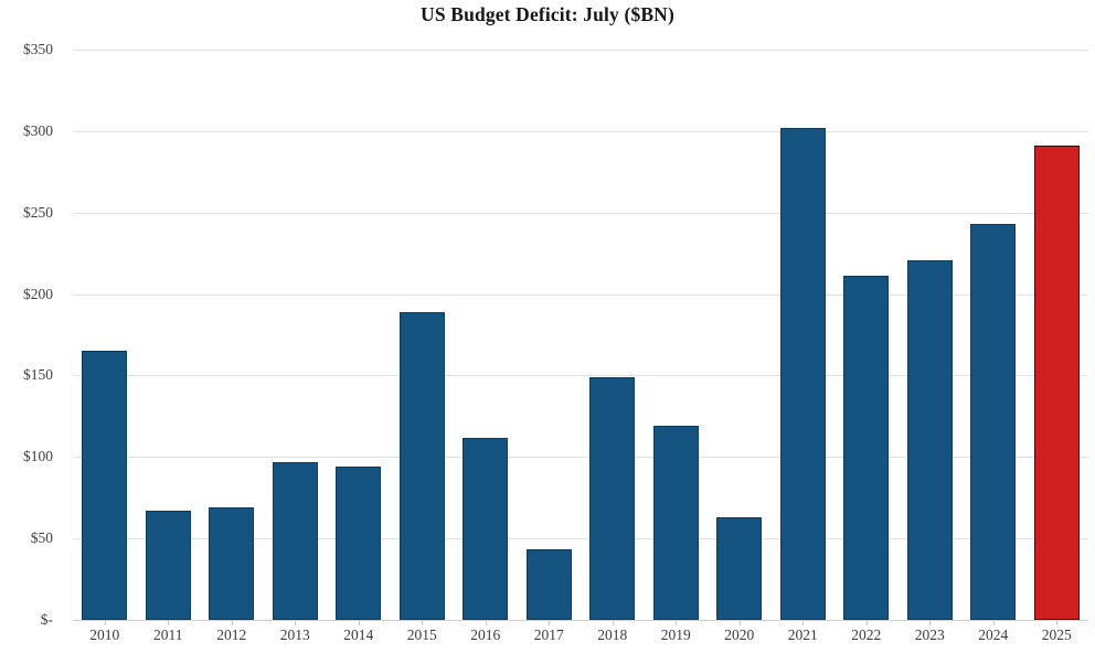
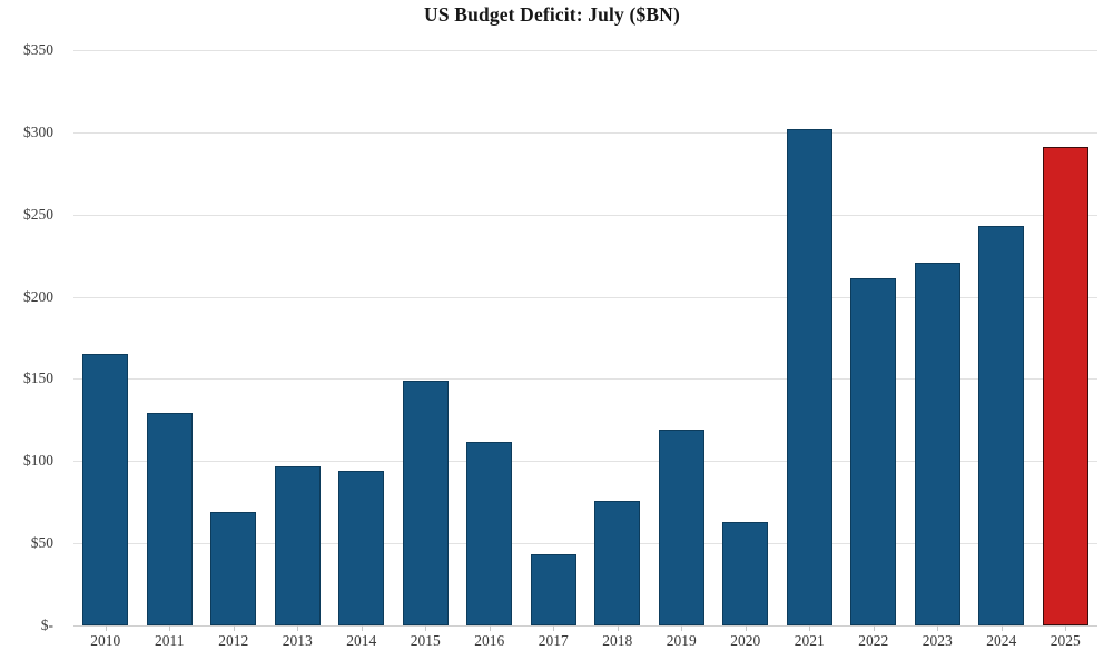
2011: $67 -> $129
2015: $189 -> $149
2018: $149 -> $76
